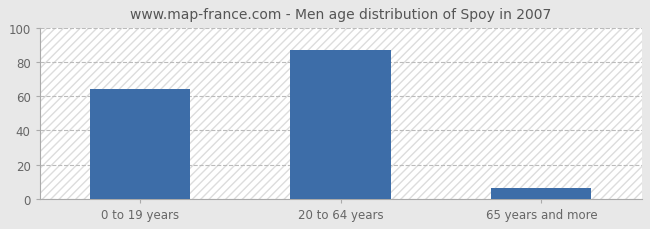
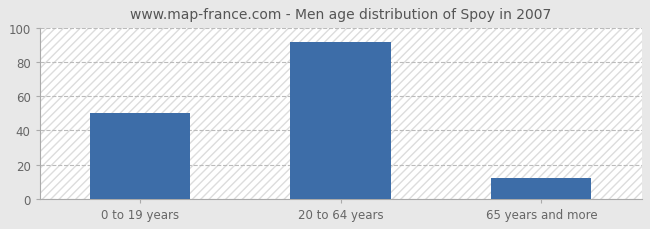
0 to 19 years: 64 -> 50
20 to 64 years: 87 -> 92
65 years and more: 6 -> 12
